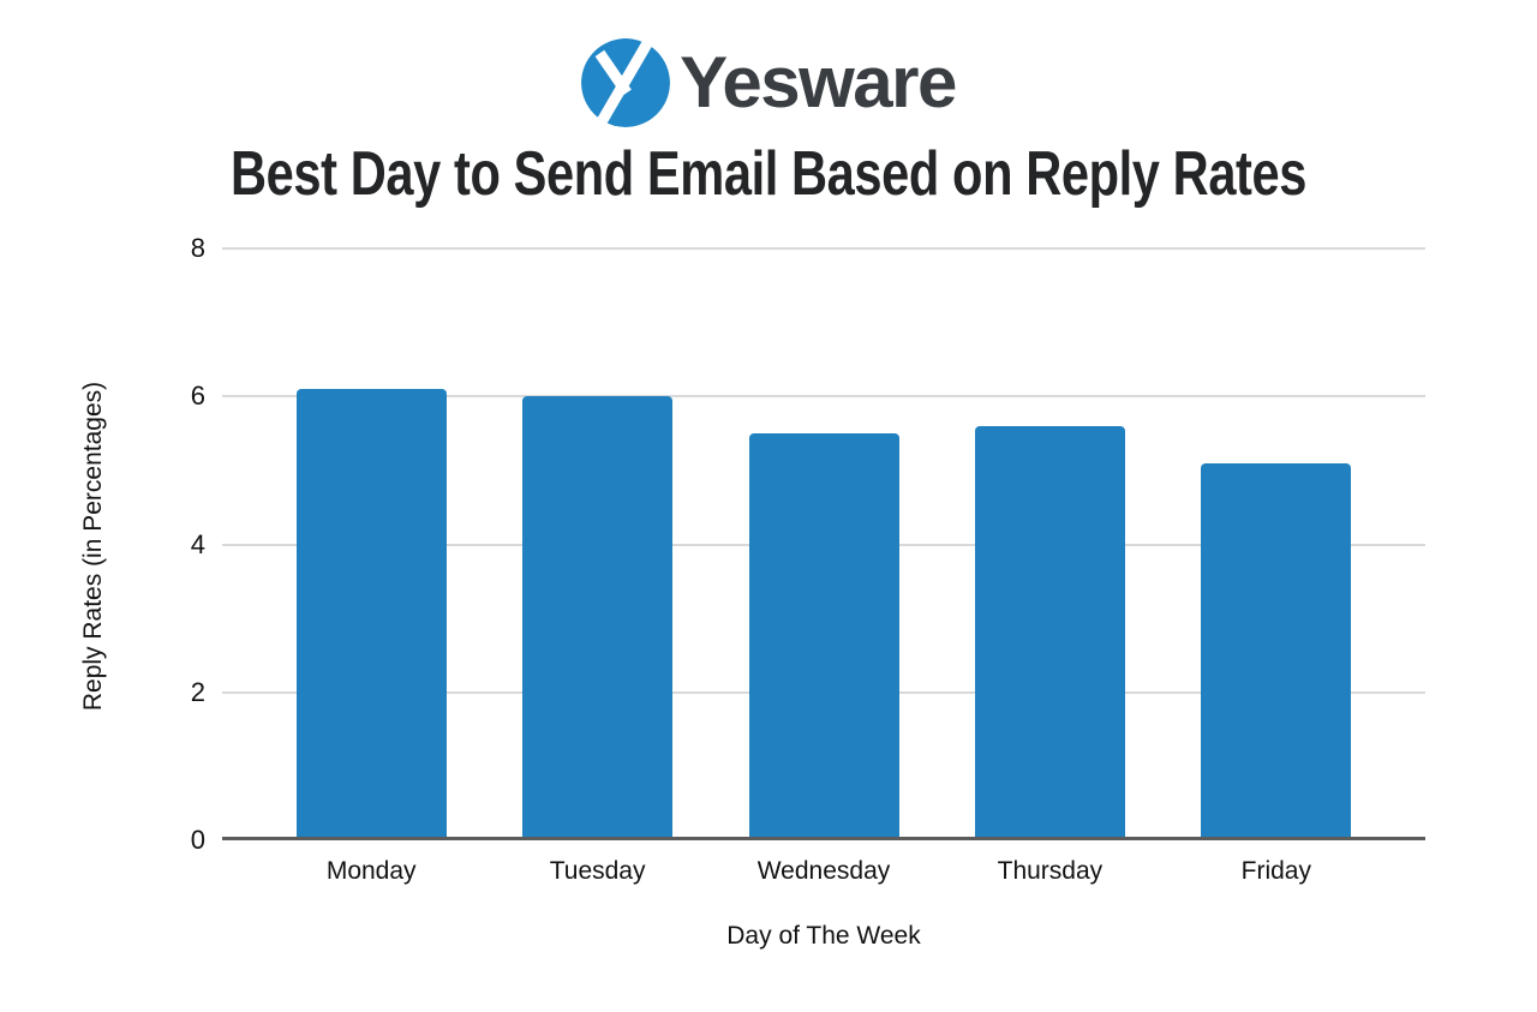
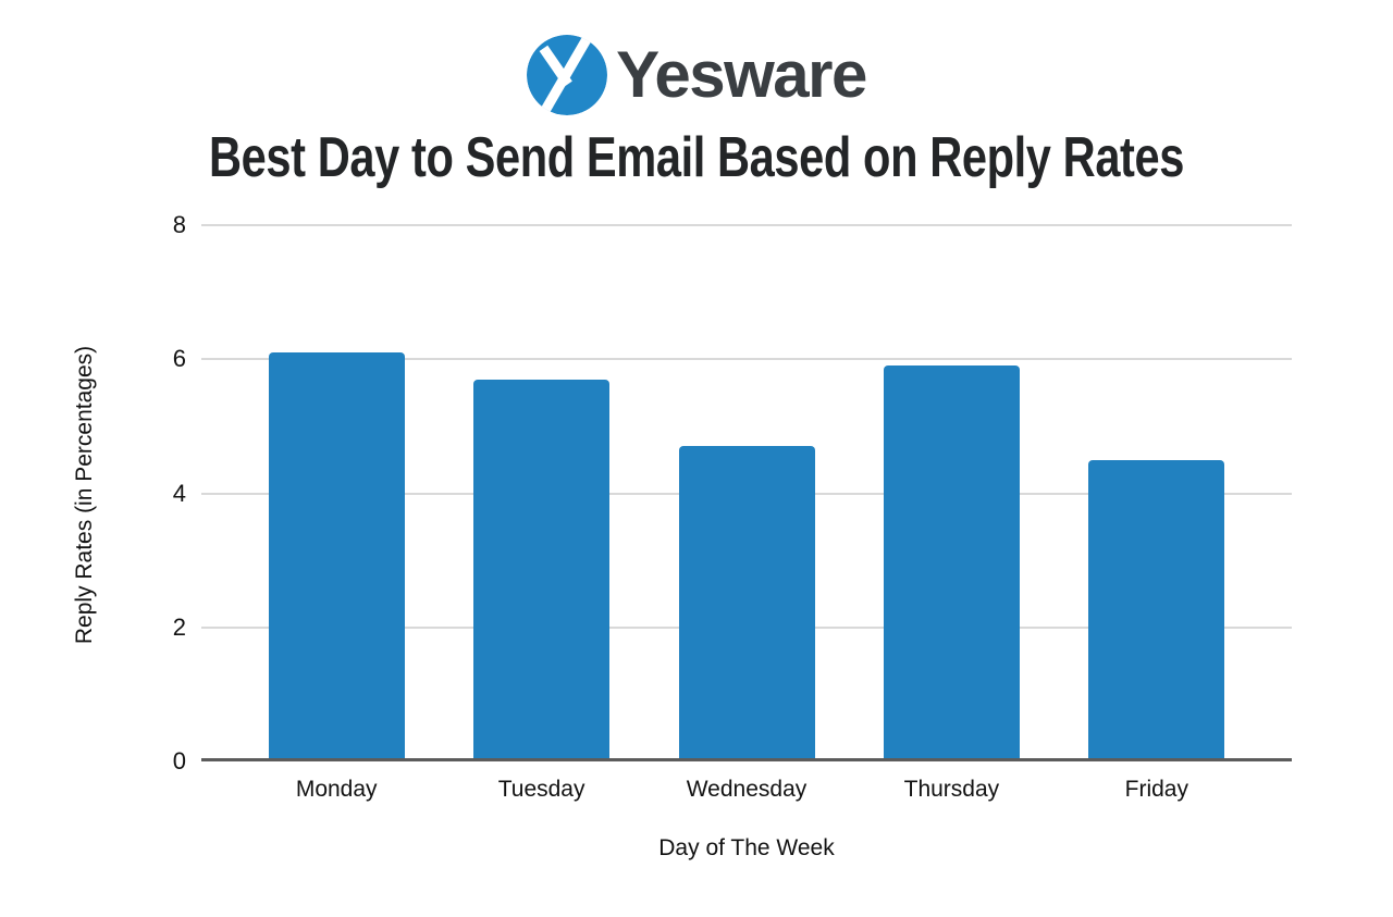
Tuesday: 6.0 -> 5.7
Wednesday: 5.5 -> 4.7
Thursday: 5.6 -> 5.9
Friday: 5.1 -> 4.5
